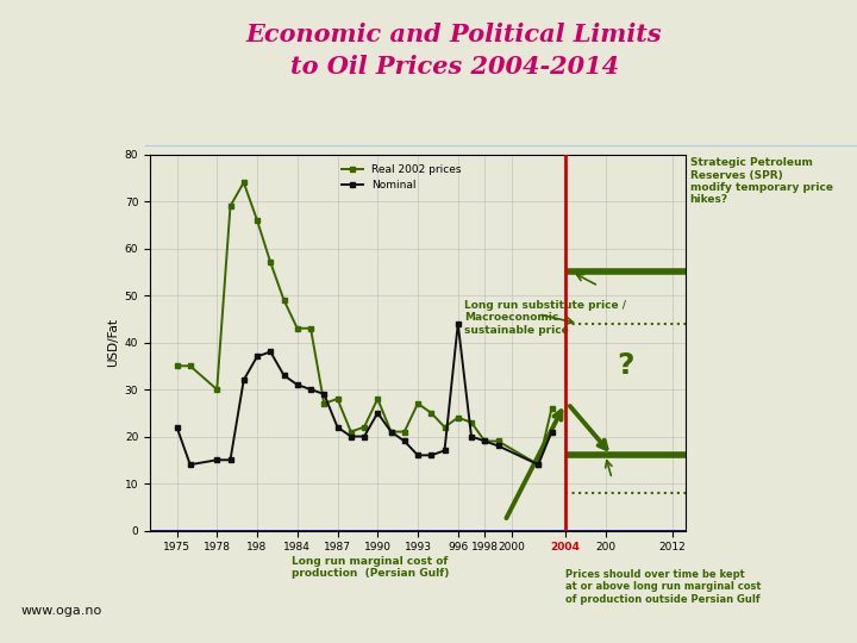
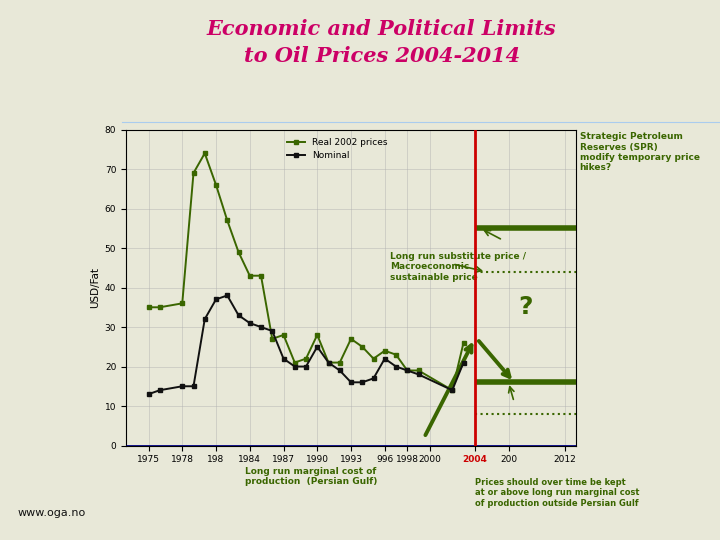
Nominal/1975: 22 -> 13
Real 2002 prices/1978: 30 -> 36
Nominal/996: 44 -> 22
